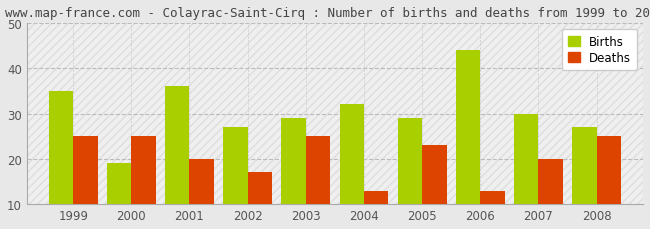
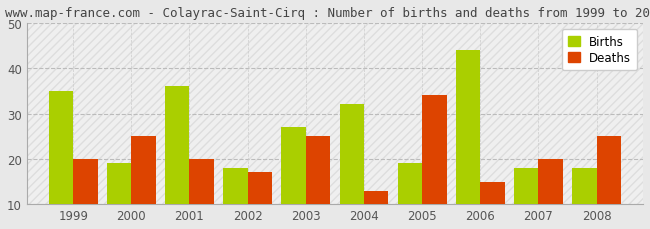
Deaths/1999: 25 -> 20
Births/2002: 27 -> 18
Births/2003: 29 -> 27
Births/2005: 29 -> 19
Deaths/2005: 23 -> 34
Deaths/2006: 13 -> 15
Births/2007: 30 -> 18
Births/2008: 27 -> 18
